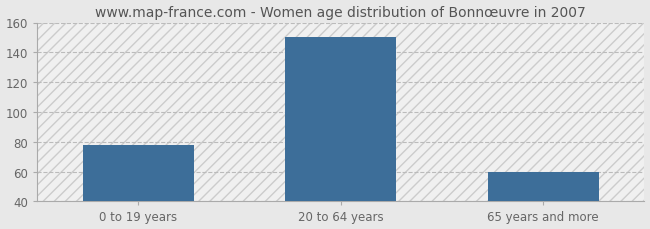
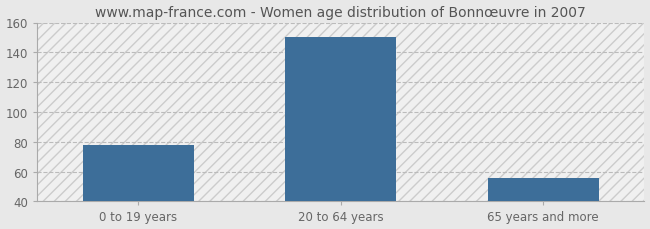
65 years and more: 60 -> 56
